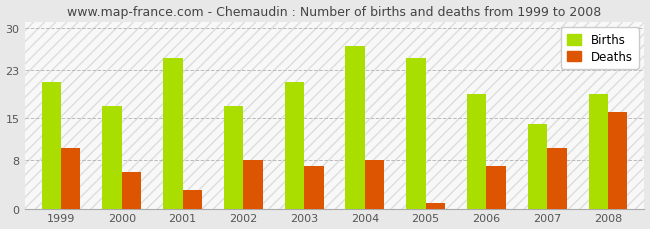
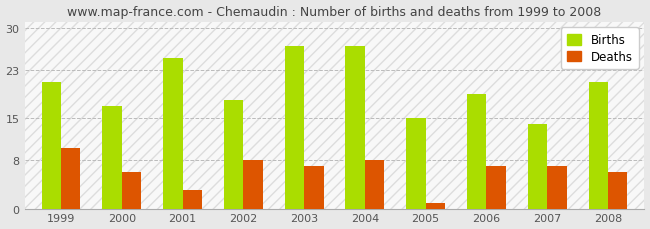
Births/2002: 17 -> 18
Births/2003: 21 -> 27
Births/2005: 25 -> 15
Deaths/2007: 10 -> 7
Births/2008: 19 -> 21
Deaths/2008: 16 -> 6
